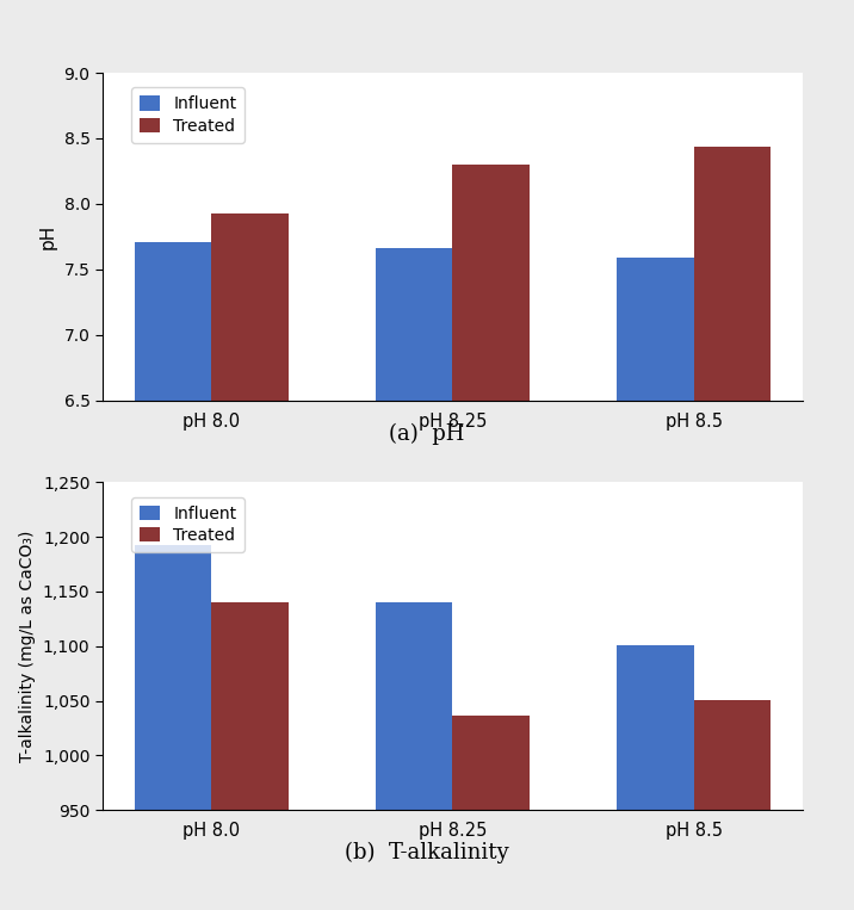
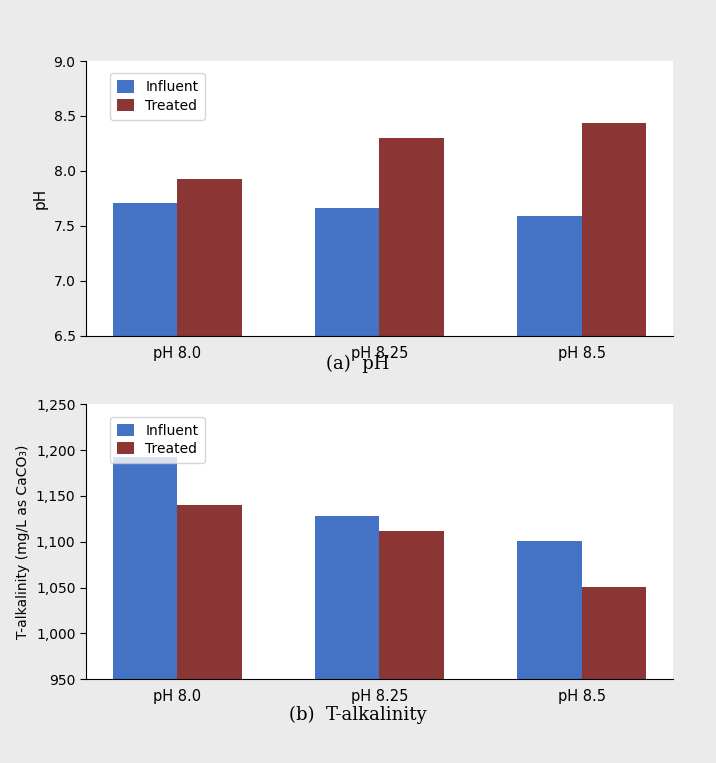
Influent/pH 8.25: 1,140 -> 1,128
Treated/pH 8.25: 1,036 -> 1,112
